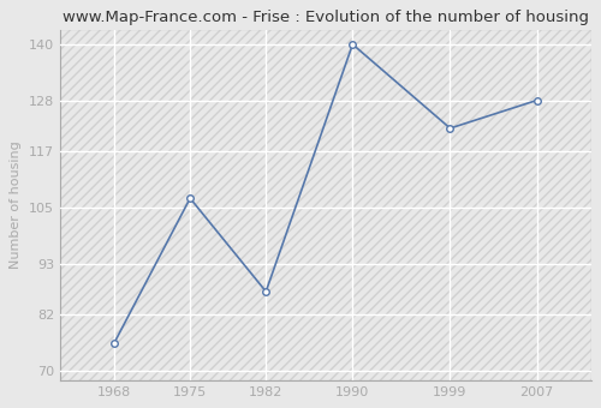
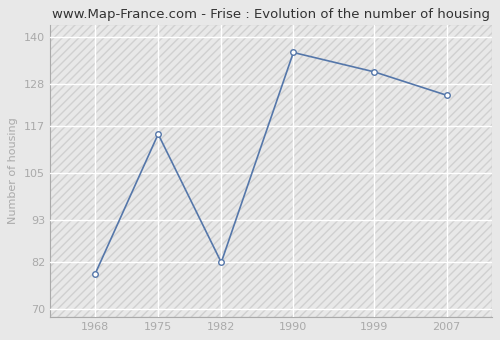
1968: 76 -> 79
1975: 107 -> 115
1982: 87 -> 82
1990: 140 -> 136
1999: 122 -> 131
2007: 128 -> 125
